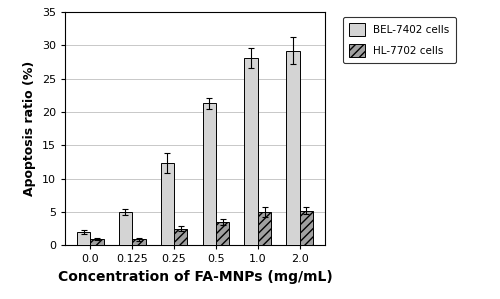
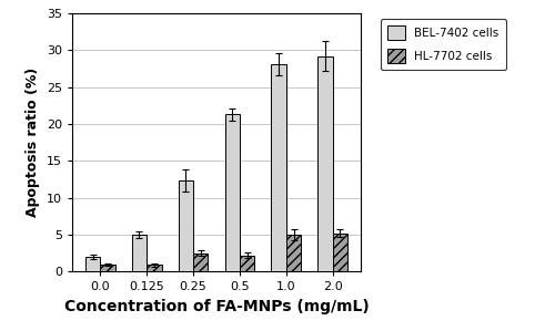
HL-7702 cells/0.5: 3.5 -> 2.2
